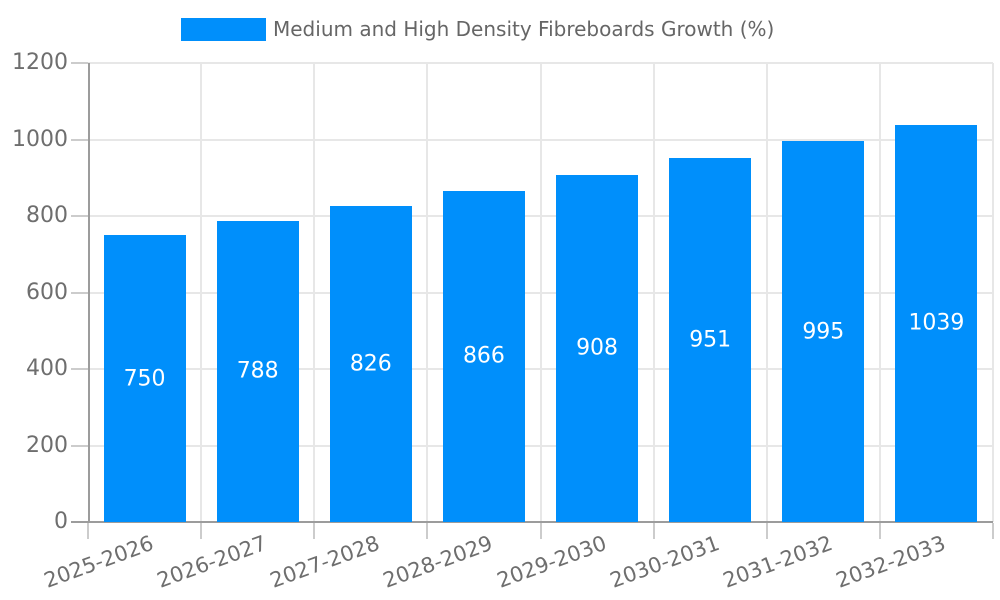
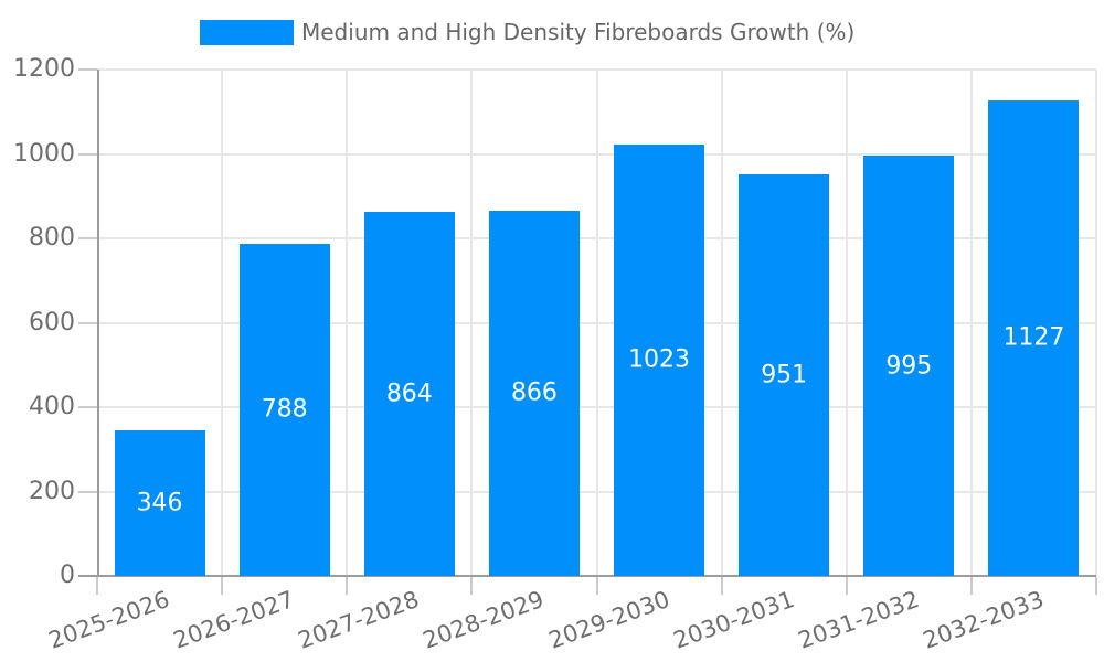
2025-2026: 750 -> 346
2027-2028: 826 -> 864
2029-2030: 908 -> 1023
2032-2033: 1039 -> 1127
